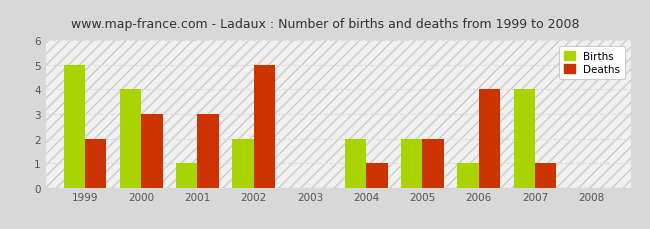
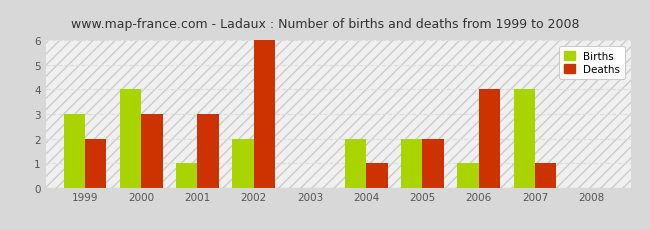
Births/1999: 5 -> 3
Deaths/2002: 5 -> 6
